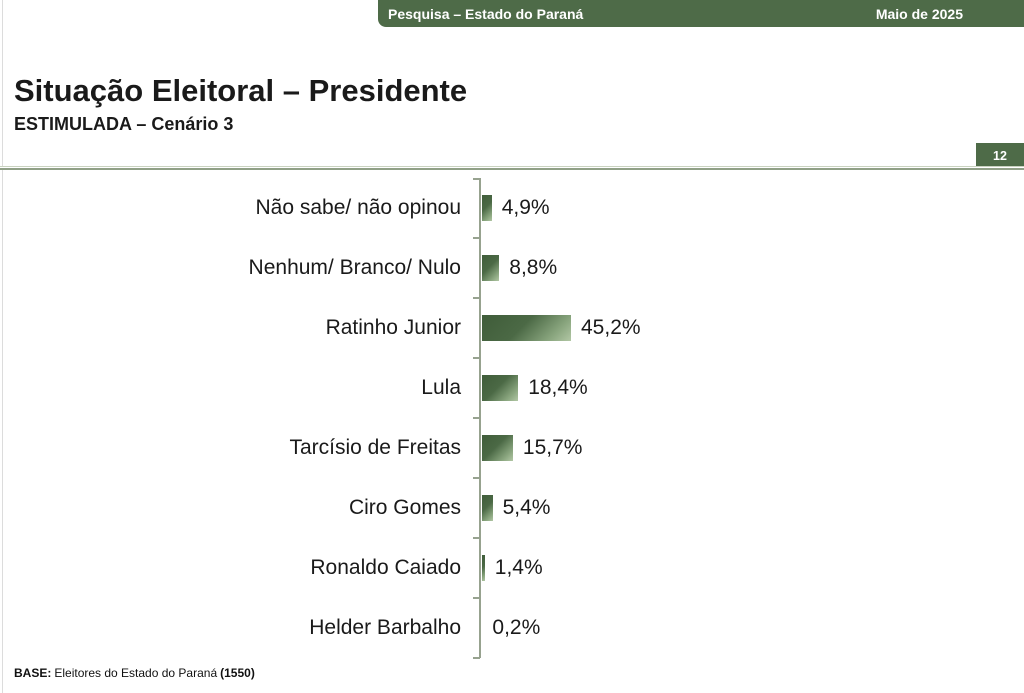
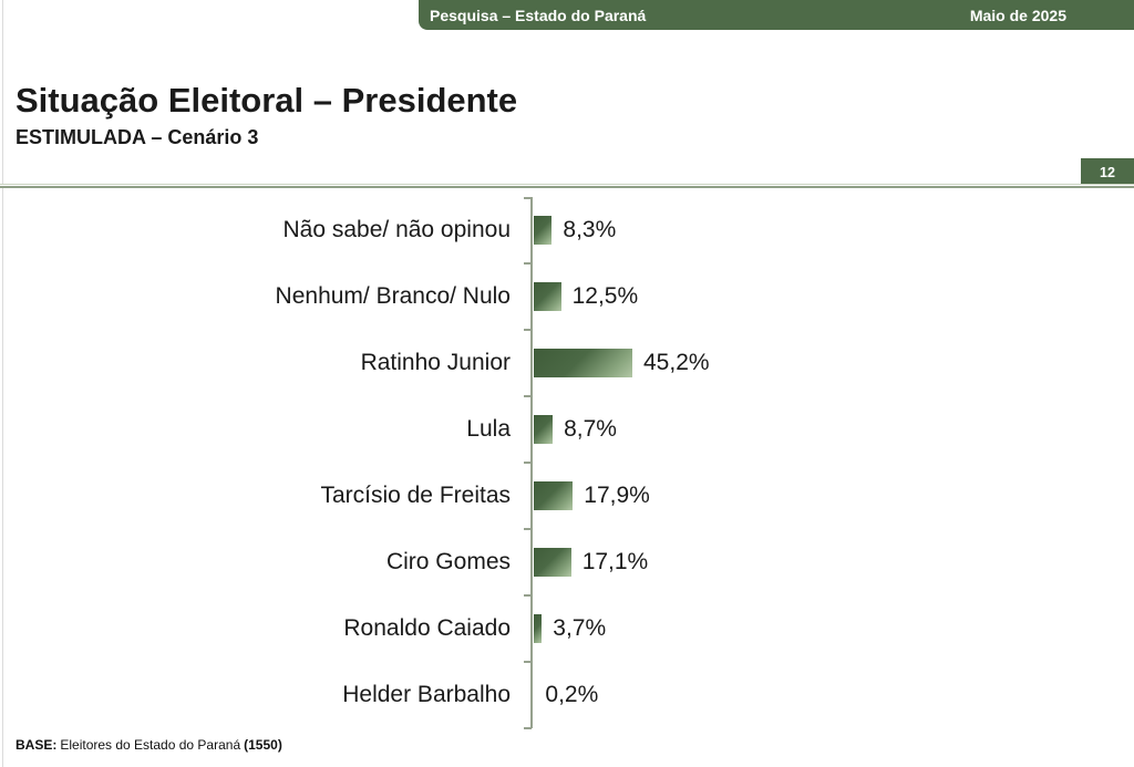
Não sabe/ não opinou: 4,9% -> 8,3%
Nenhum/ Branco/ Nulo: 8,8% -> 12,5%
Lula: 18,4% -> 8,7%
Tarcísio de Freitas: 15,7% -> 17,9%
Ciro Gomes: 5,4% -> 17,1%
Ronaldo Caiado: 1,4% -> 3,7%
